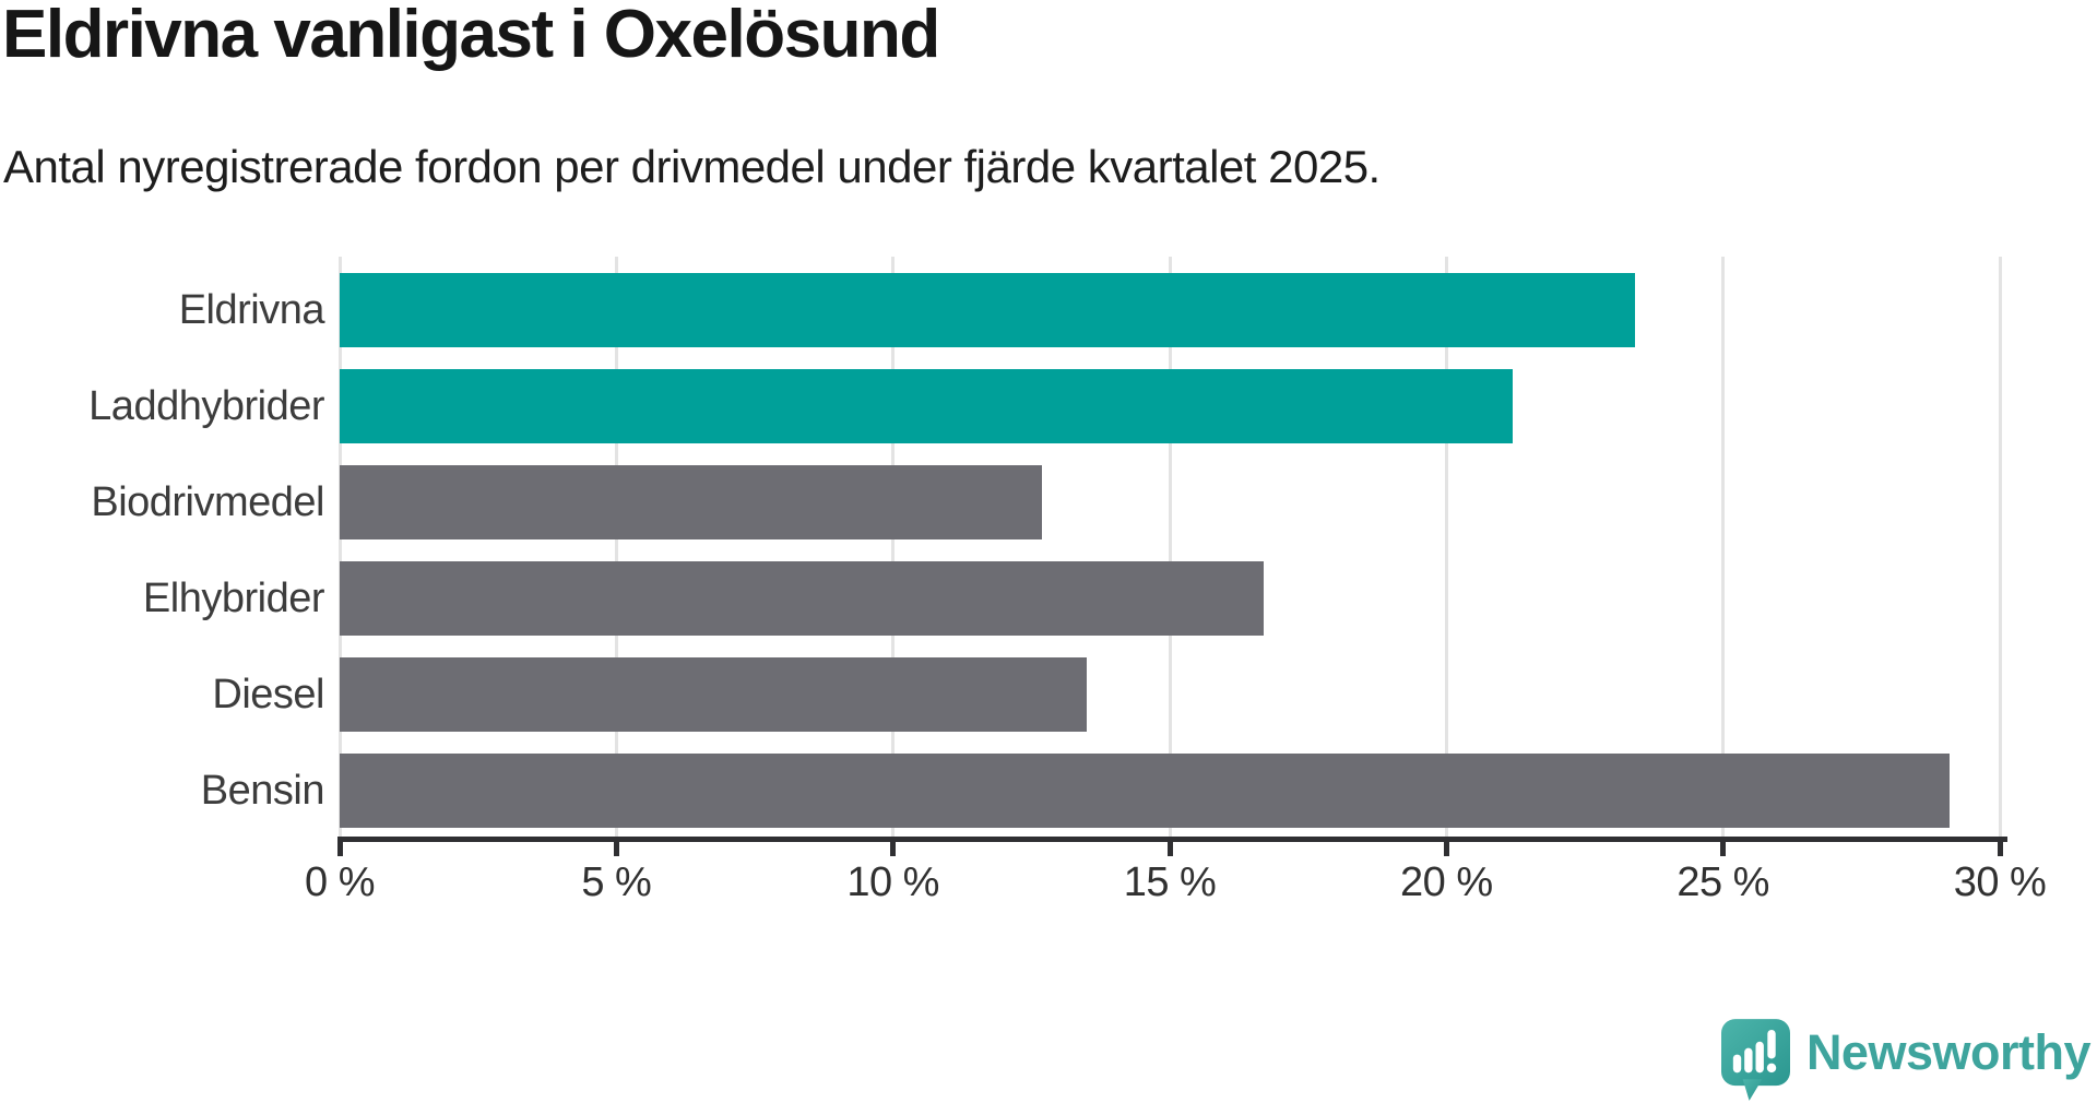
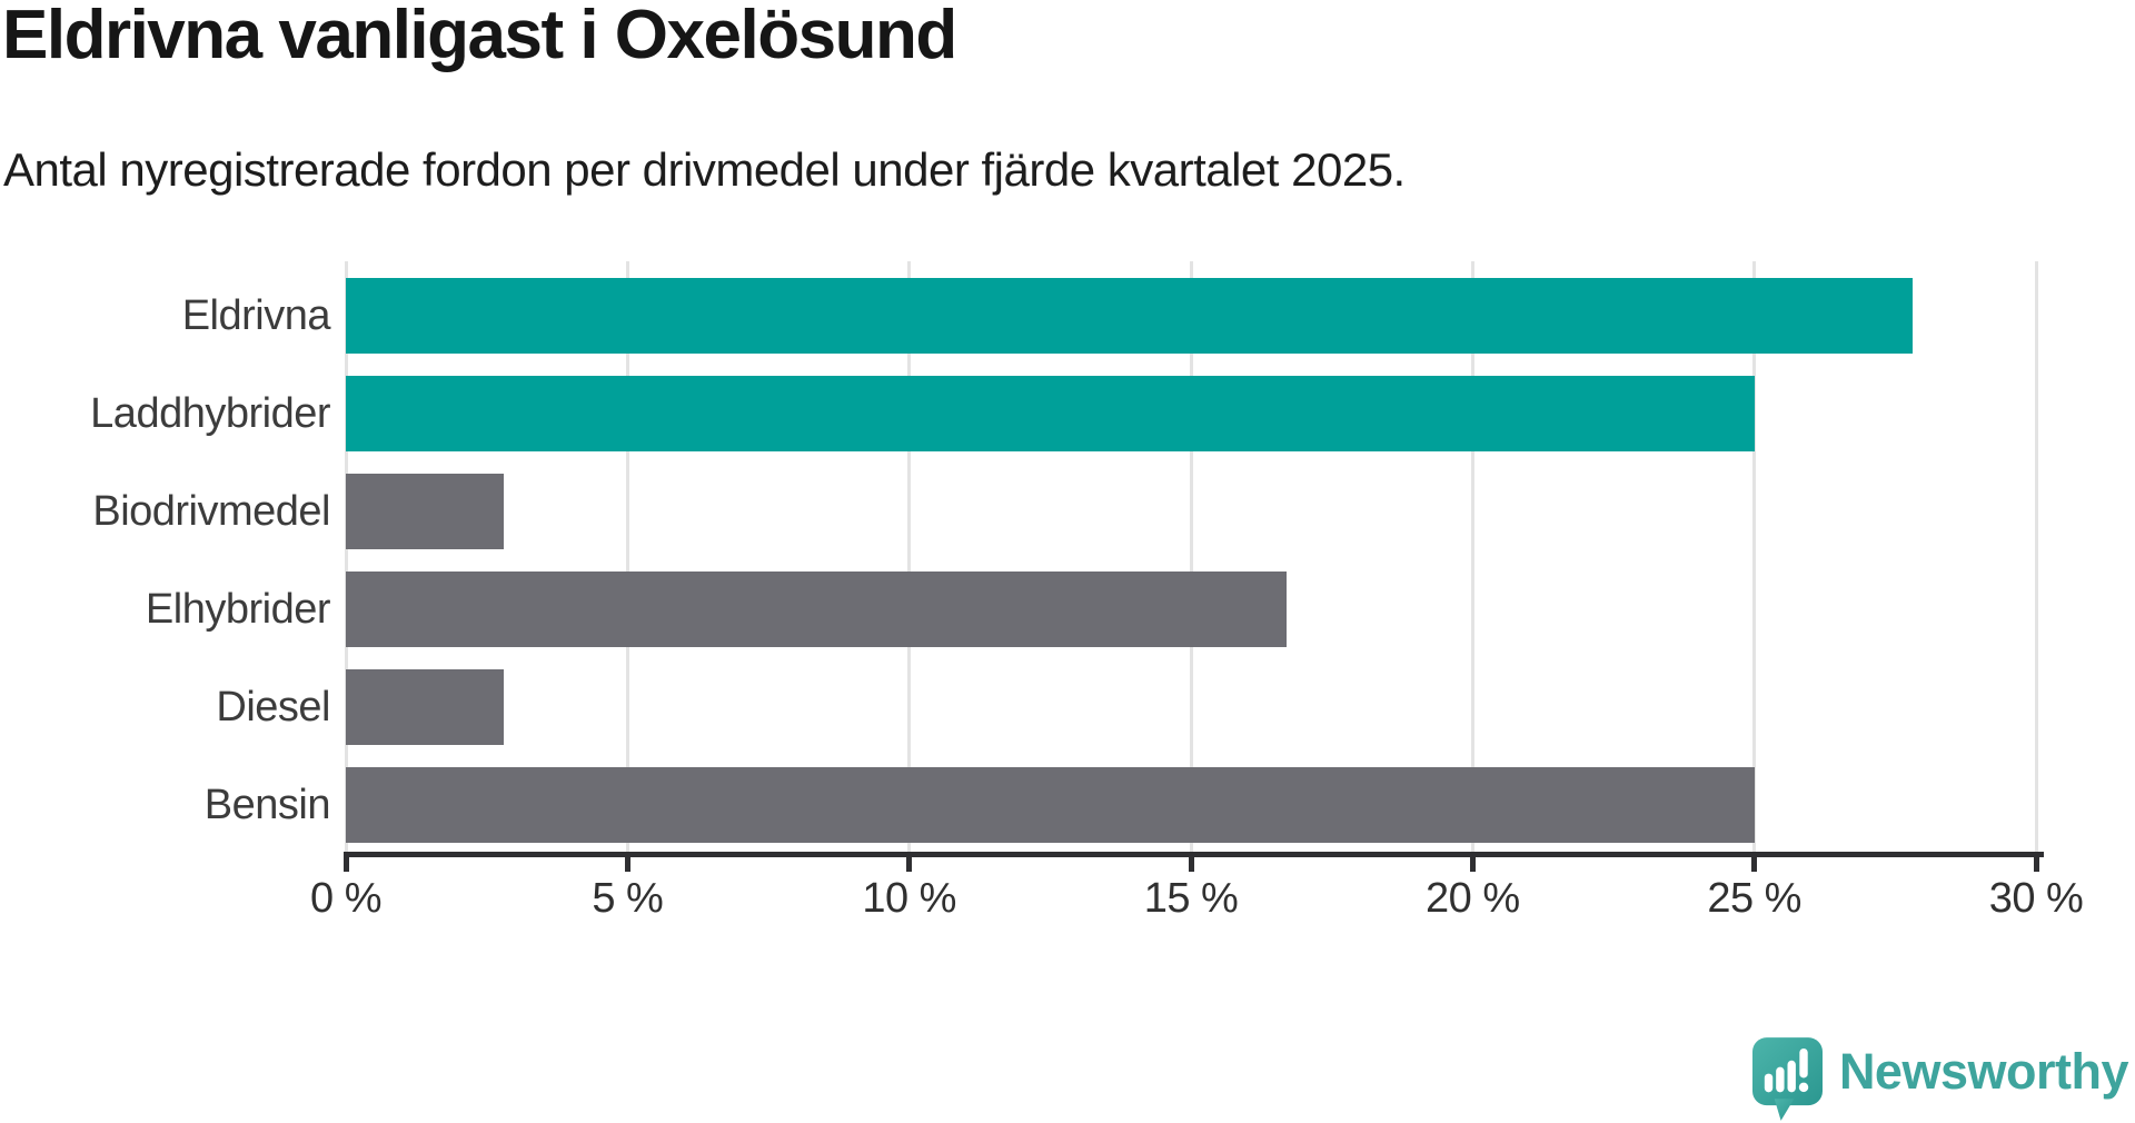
Eldrivna: 23.4% -> 27.8%
Laddhybrider: 21.2% -> 25.0%
Biodrivmedel: 12.7% -> 2.8%
Diesel: 13.5% -> 2.8%
Bensin: 29.1% -> 25.0%
